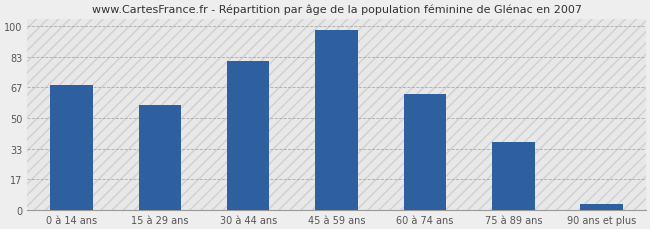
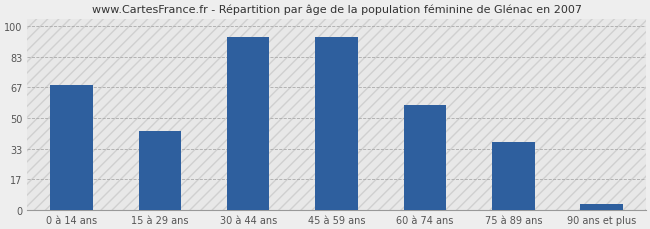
15 à 29 ans: 57 -> 43
30 à 44 ans: 81 -> 94
45 à 59 ans: 98 -> 94
60 à 74 ans: 63 -> 57
